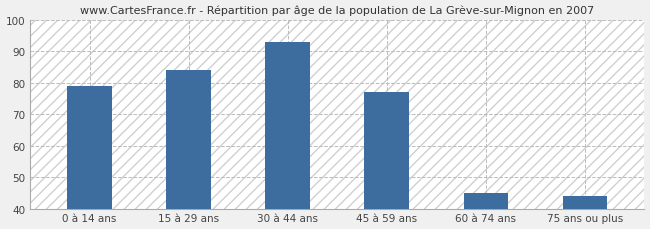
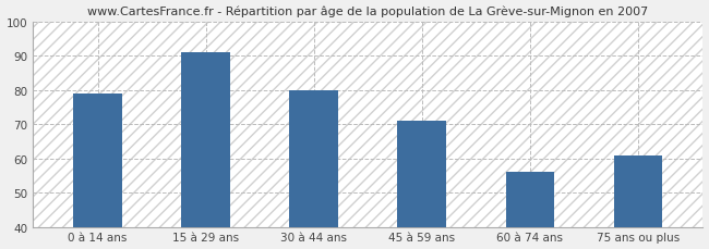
15 à 29 ans: 84 -> 91
30 à 44 ans: 93 -> 80
45 à 59 ans: 77 -> 71
60 à 74 ans: 45 -> 56
75 ans ou plus: 44 -> 61
